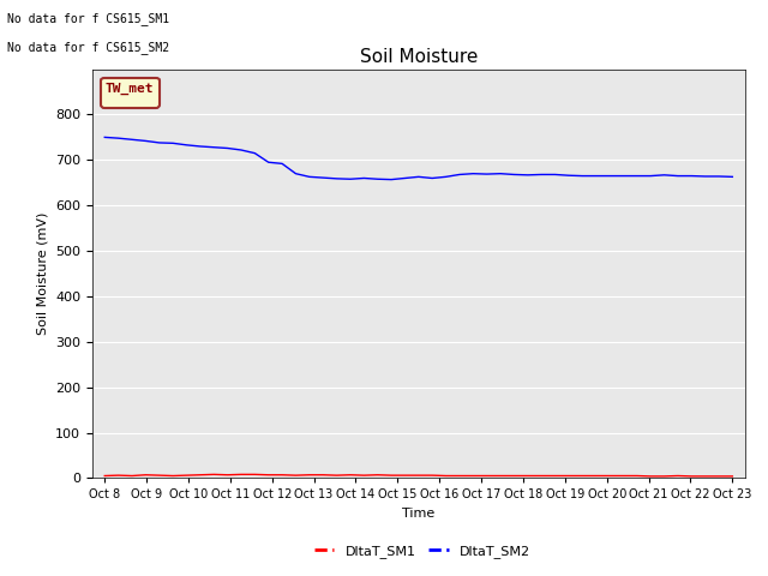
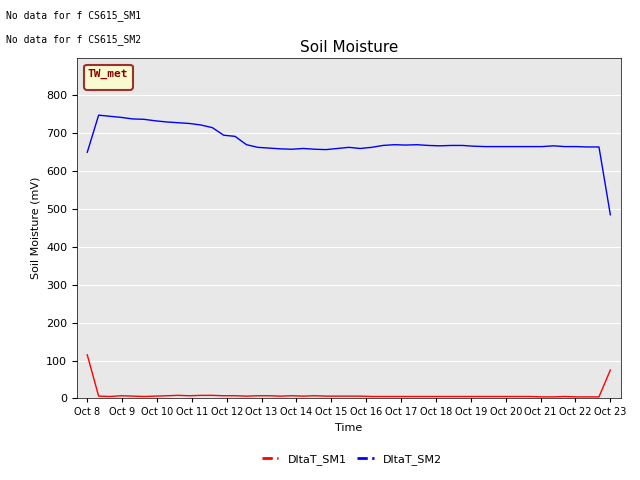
DltaT_SM2/Oct 8: 750 -> 650
DltaT_SM1/Oct 8: 5 -> 115
DltaT_SM2/Oct 23: 663 -> 485
DltaT_SM1/Oct 23: 4 -> 75
